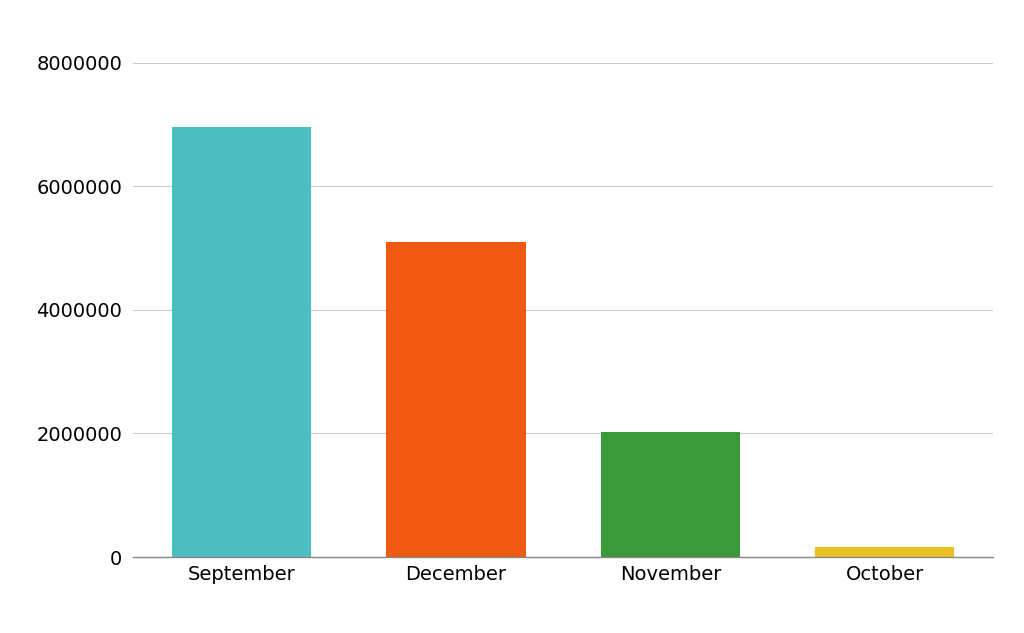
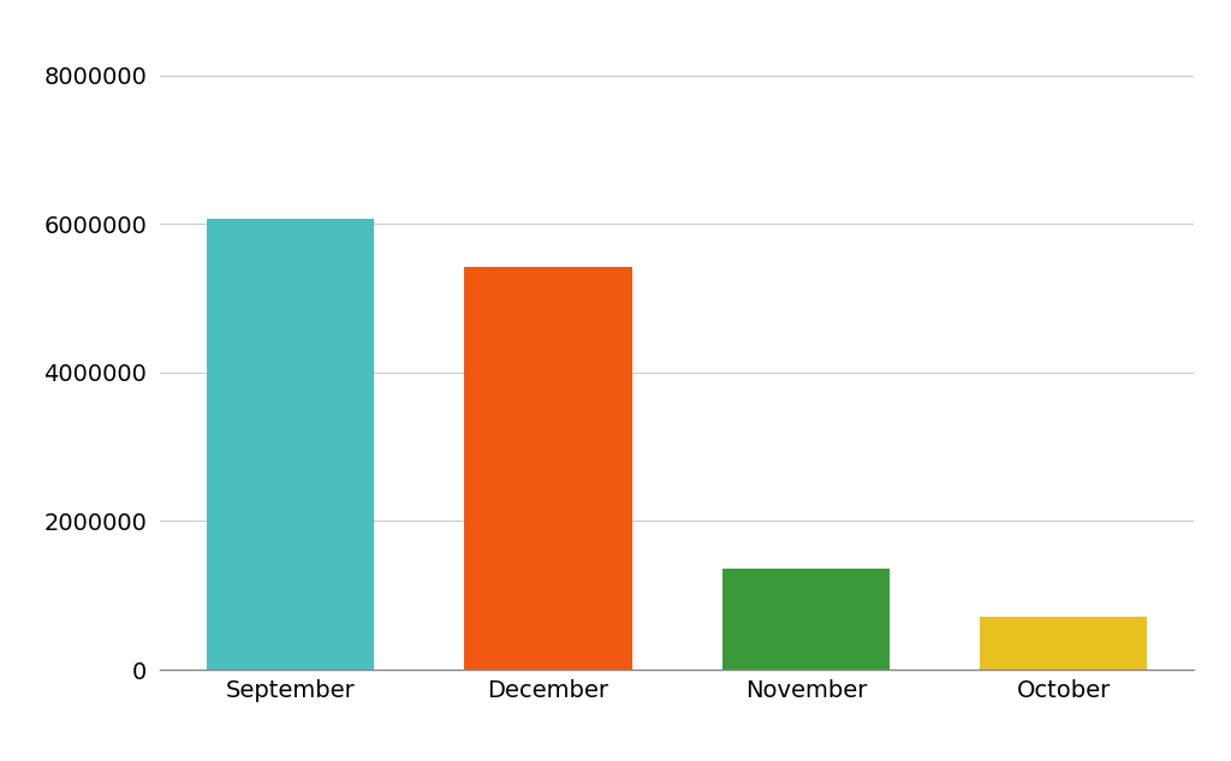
September: 6950000 -> 6060000
December: 5100000 -> 5420000
November: 2030000 -> 1360000
October: 170000 -> 720000
